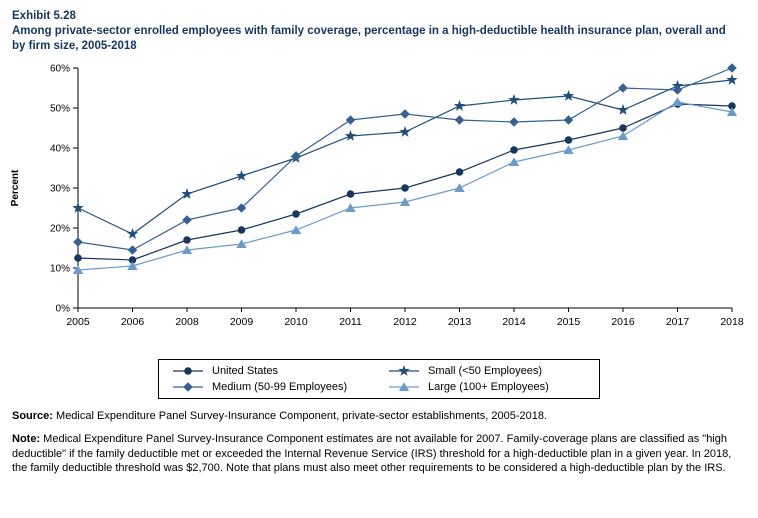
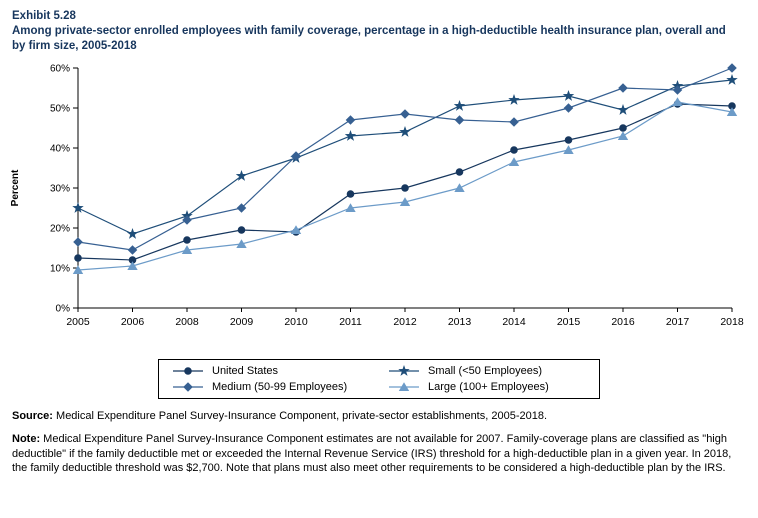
Small (<50 Employees)/2008: 28% -> 23%
United States/2010: 24% -> 19%
Medium (50-99 Employees)/2015: 47% -> 50%
